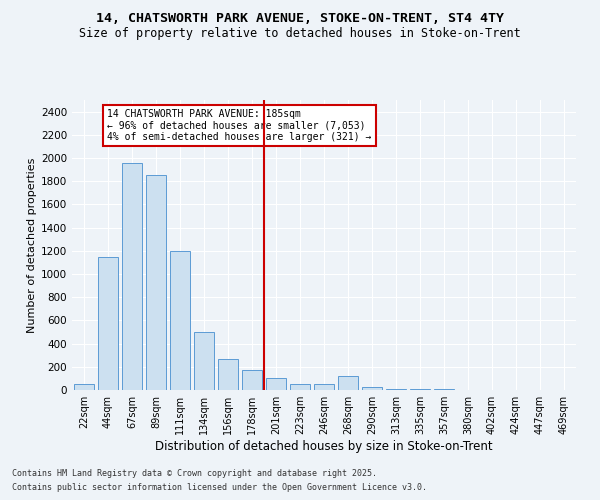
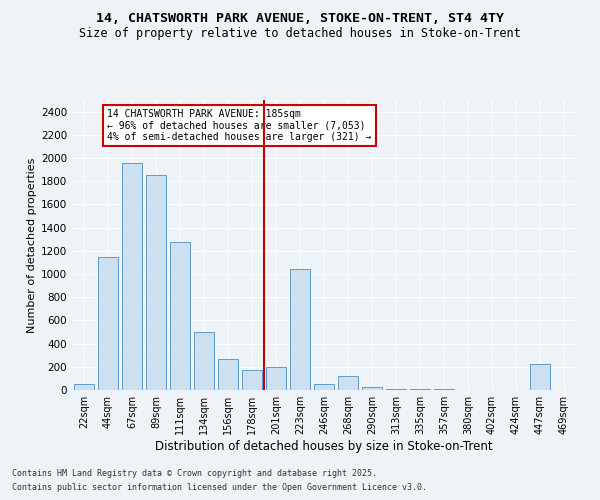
111sqm: 1200 -> 1280
201sqm: 100 -> 200
223sqm: 60 -> 1040
447sqm: 0 -> 220
